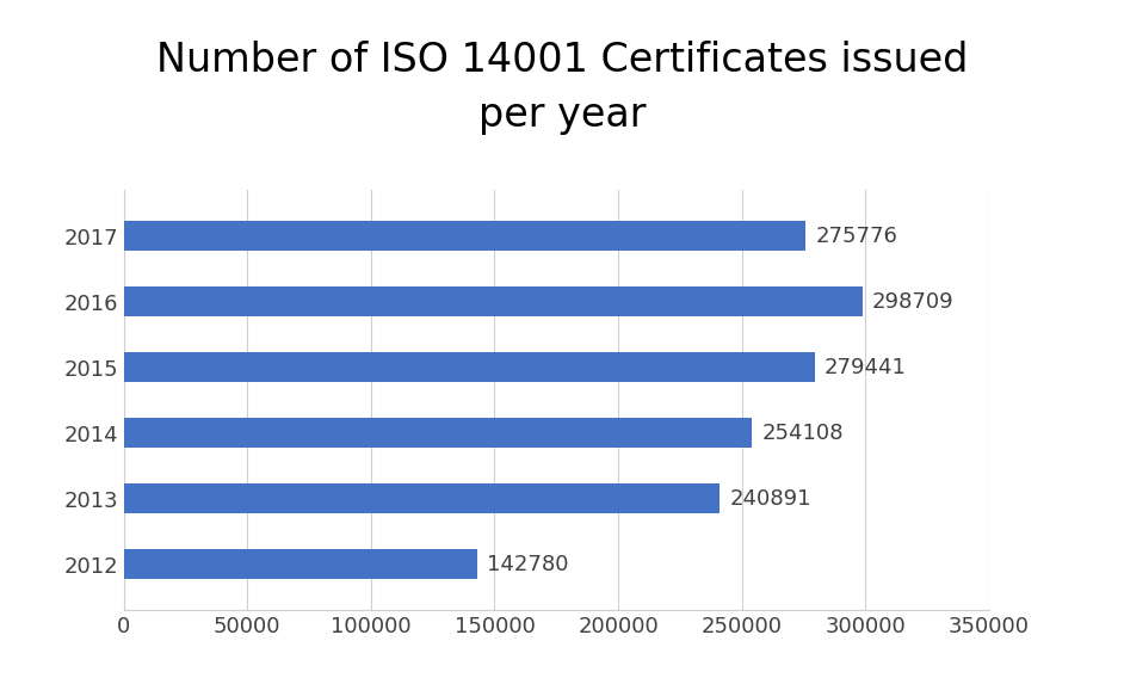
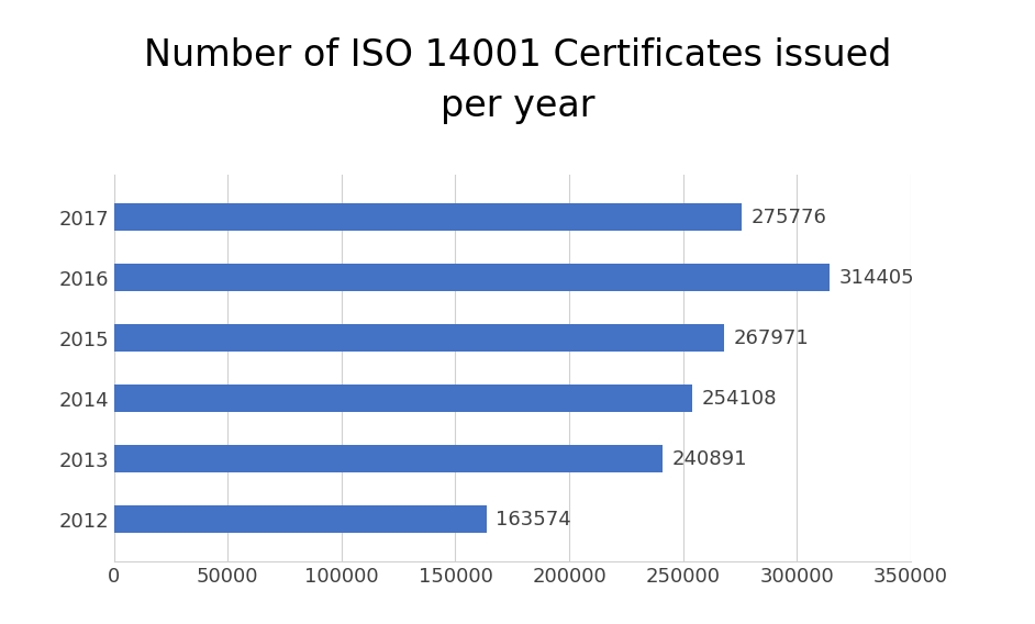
2016: 298709 -> 314405
2015: 279441 -> 267971
2012: 142780 -> 163574
